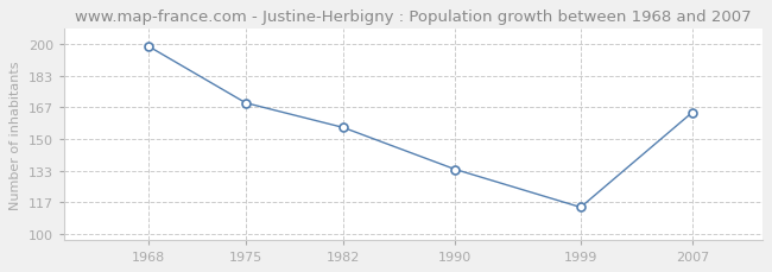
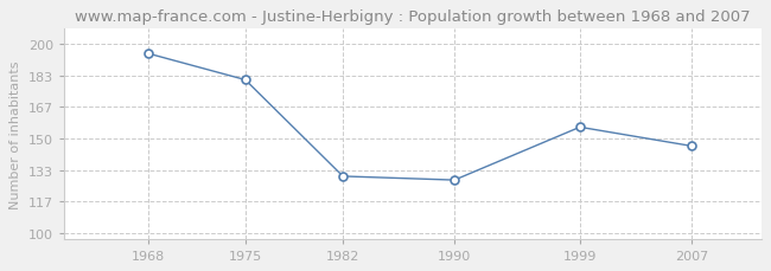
1968: 199 -> 195
1975: 169 -> 181
1982: 156 -> 130
1990: 134 -> 128
1999: 114 -> 156
2007: 164 -> 146
